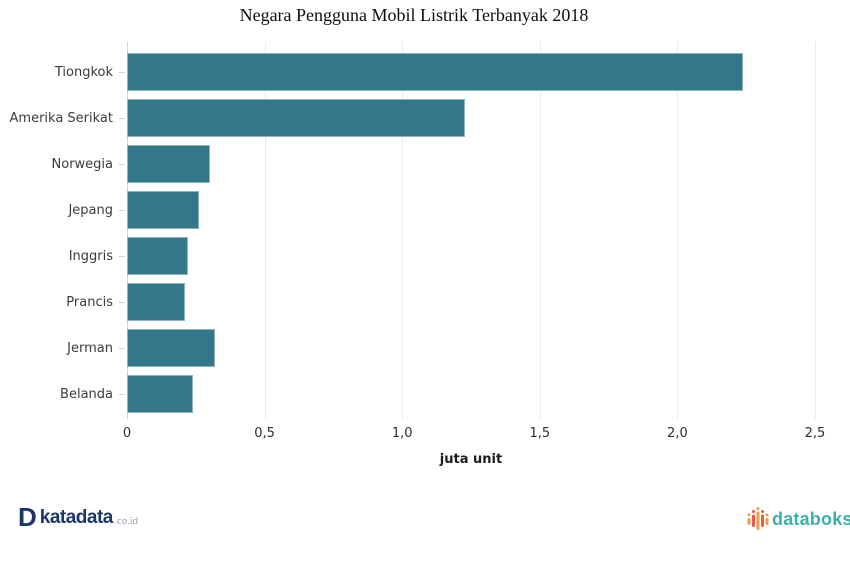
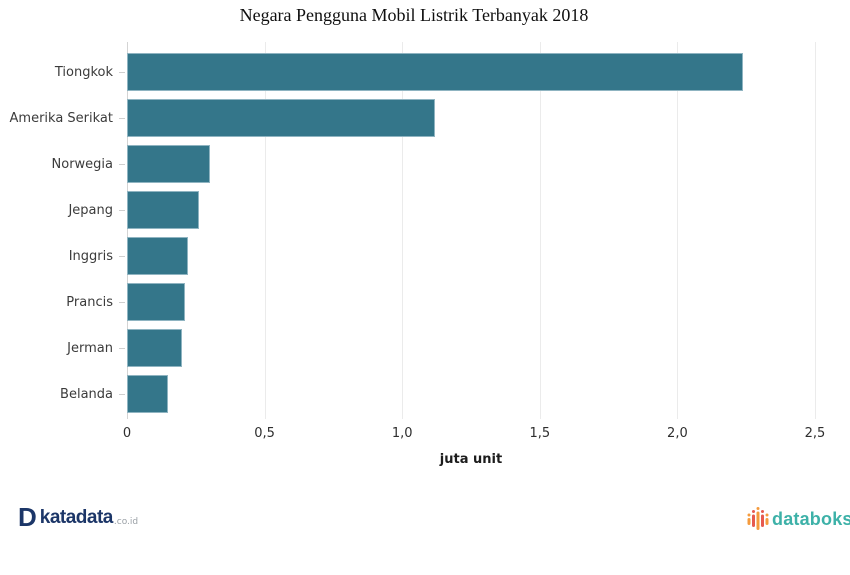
Amerika Serikat: 1,23 -> 1,12
Jerman: 0,32 -> 0,20
Belanda: 0,24 -> 0,15
